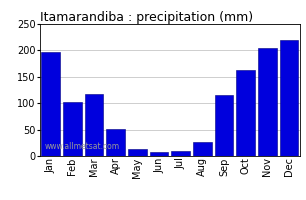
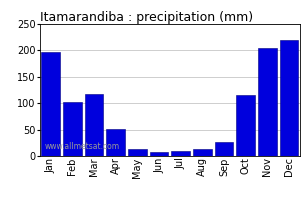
Aug: 26 -> 13
Sep: 116 -> 27
Oct: 162 -> 115
